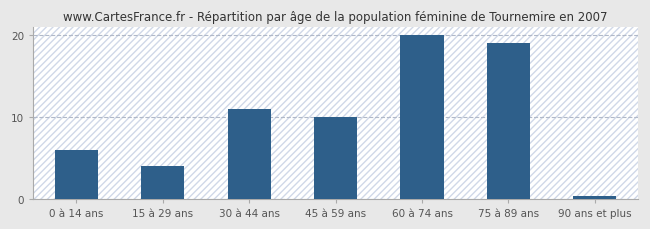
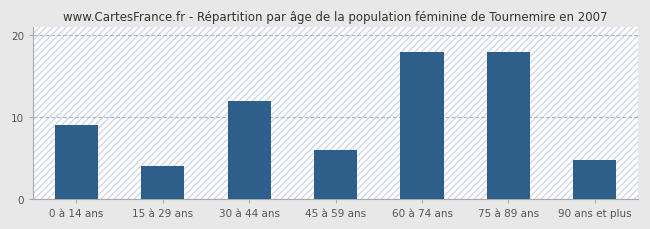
0 à 14 ans: 6.0 -> 9.0
30 à 44 ans: 11.0 -> 12.0
45 à 59 ans: 10.0 -> 6.0
60 à 74 ans: 20.0 -> 18.0
75 à 89 ans: 19.0 -> 18.0
90 ans et plus: 0.3 -> 4.8
